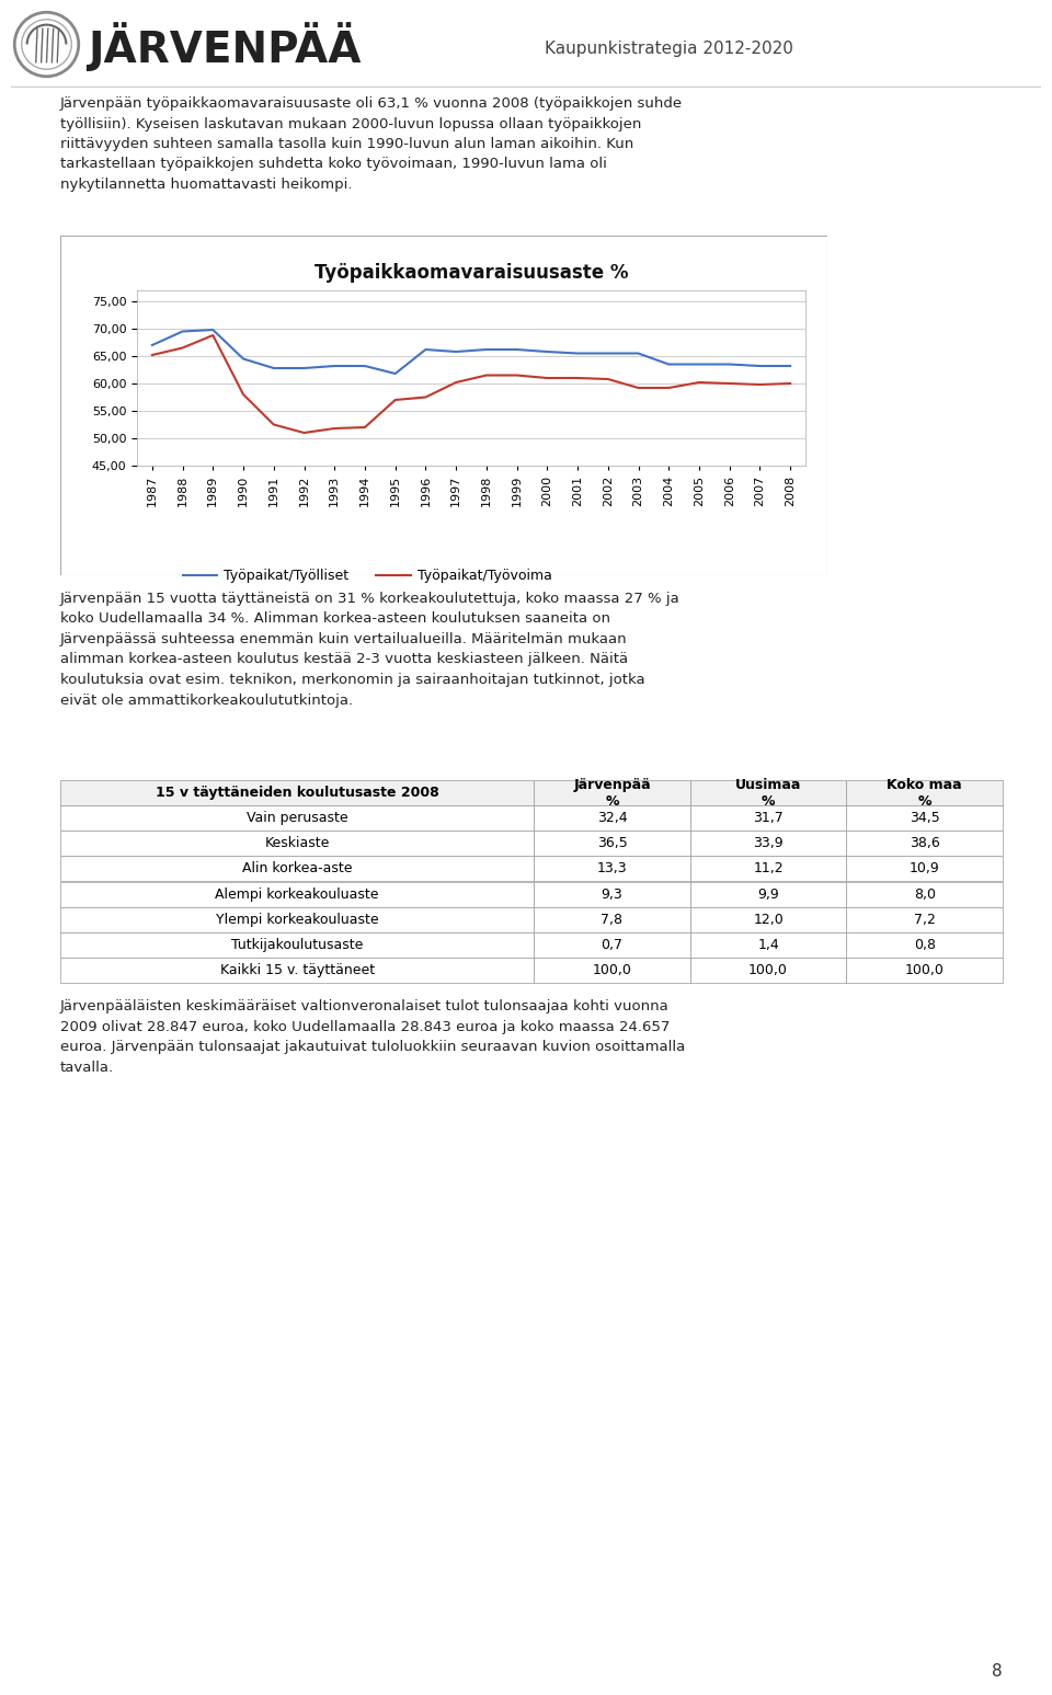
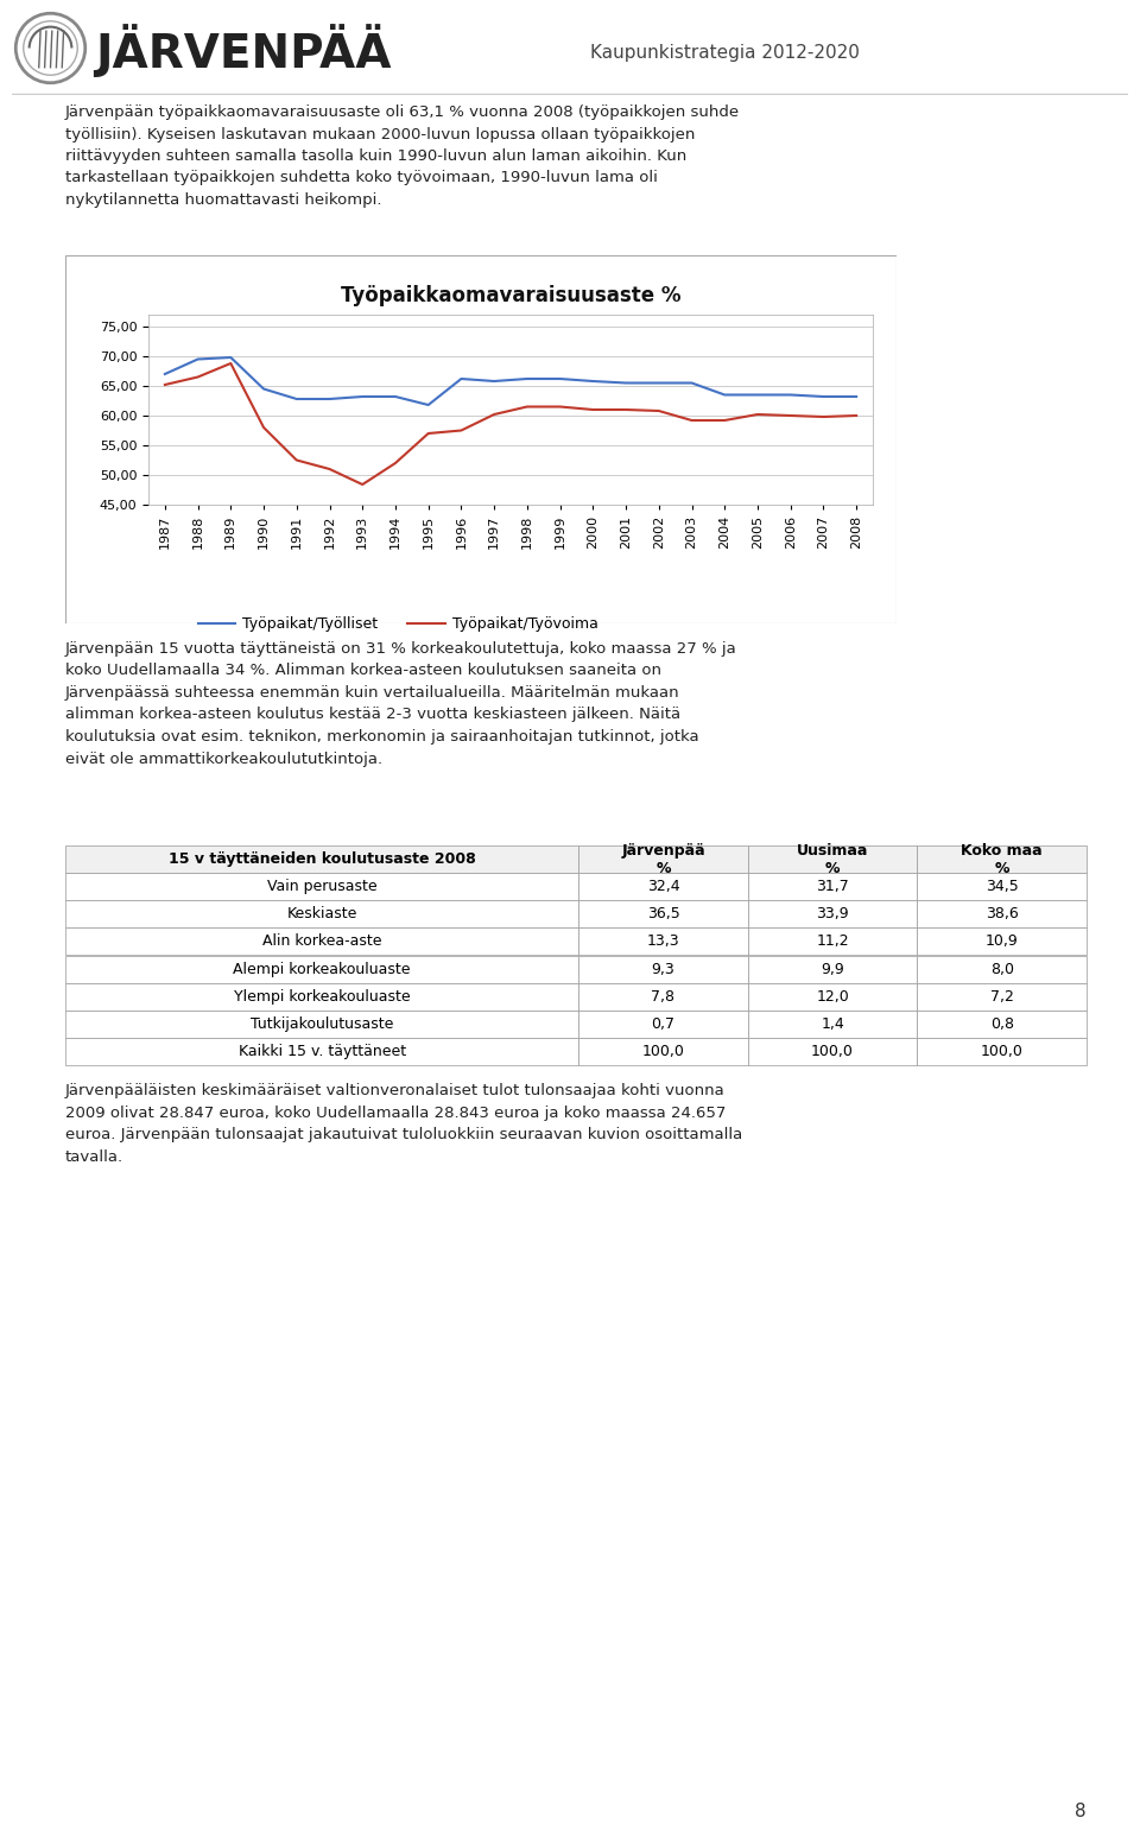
Työpaikat/Työvoima/1993: 51,8 -> 48,4
